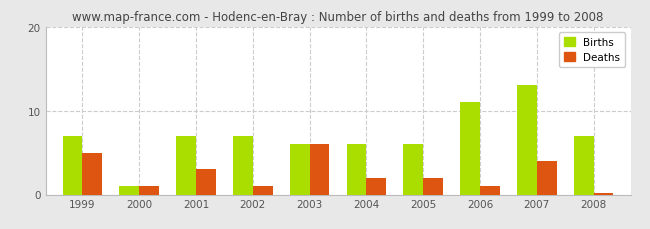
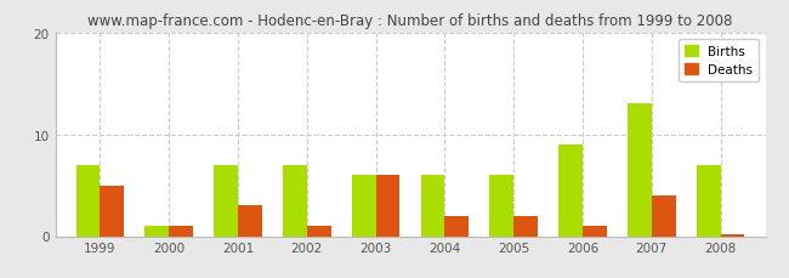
Births/2006: 11 -> 9
